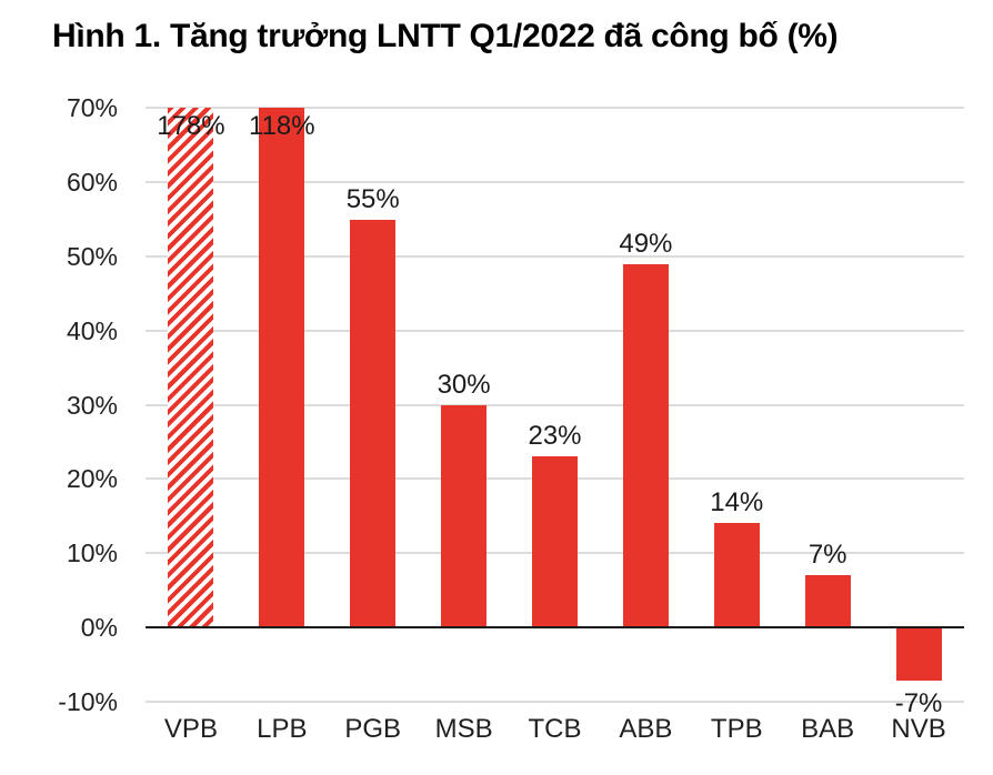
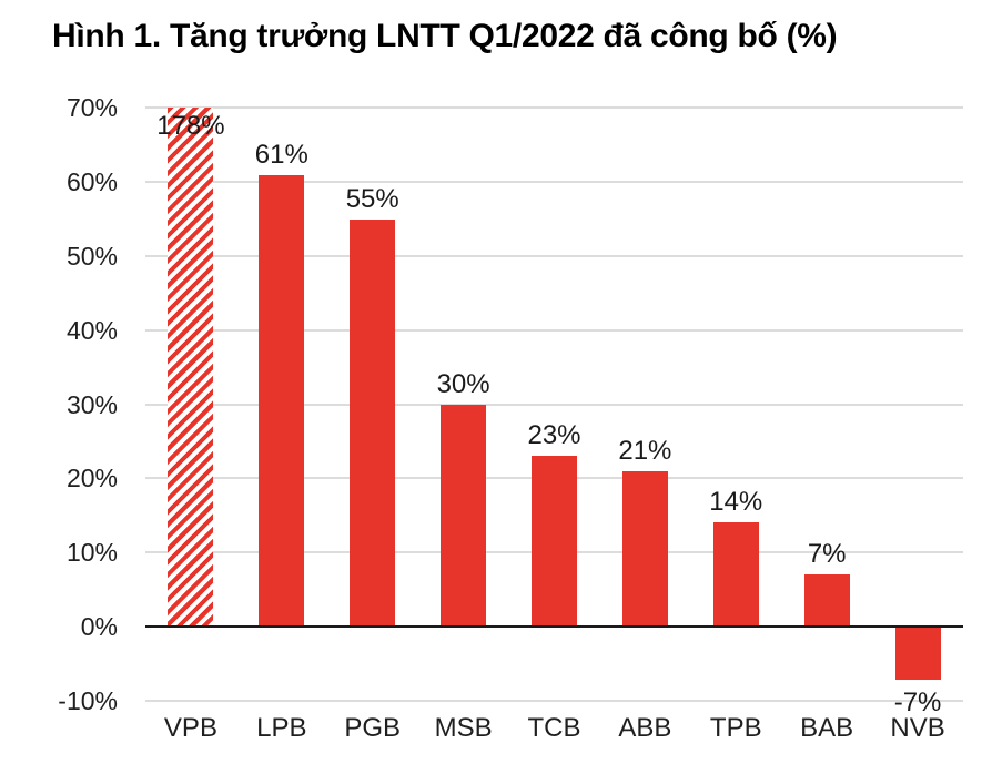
LPB: 118% -> 61%
ABB: 49% -> 21%
